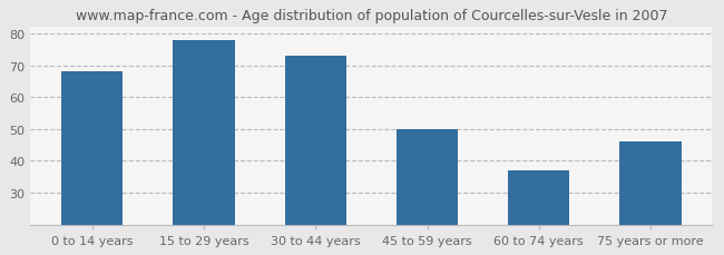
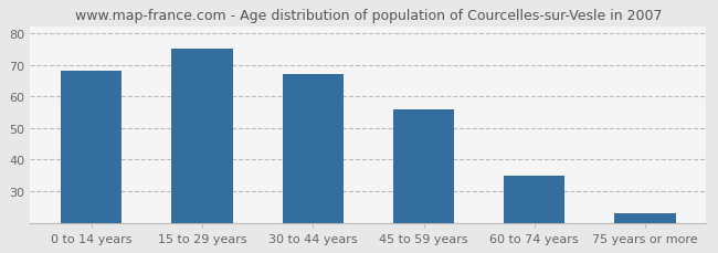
15 to 29 years: 78 -> 75
30 to 44 years: 73 -> 67
45 to 59 years: 50 -> 56
60 to 74 years: 37 -> 35
75 years or more: 46 -> 23
